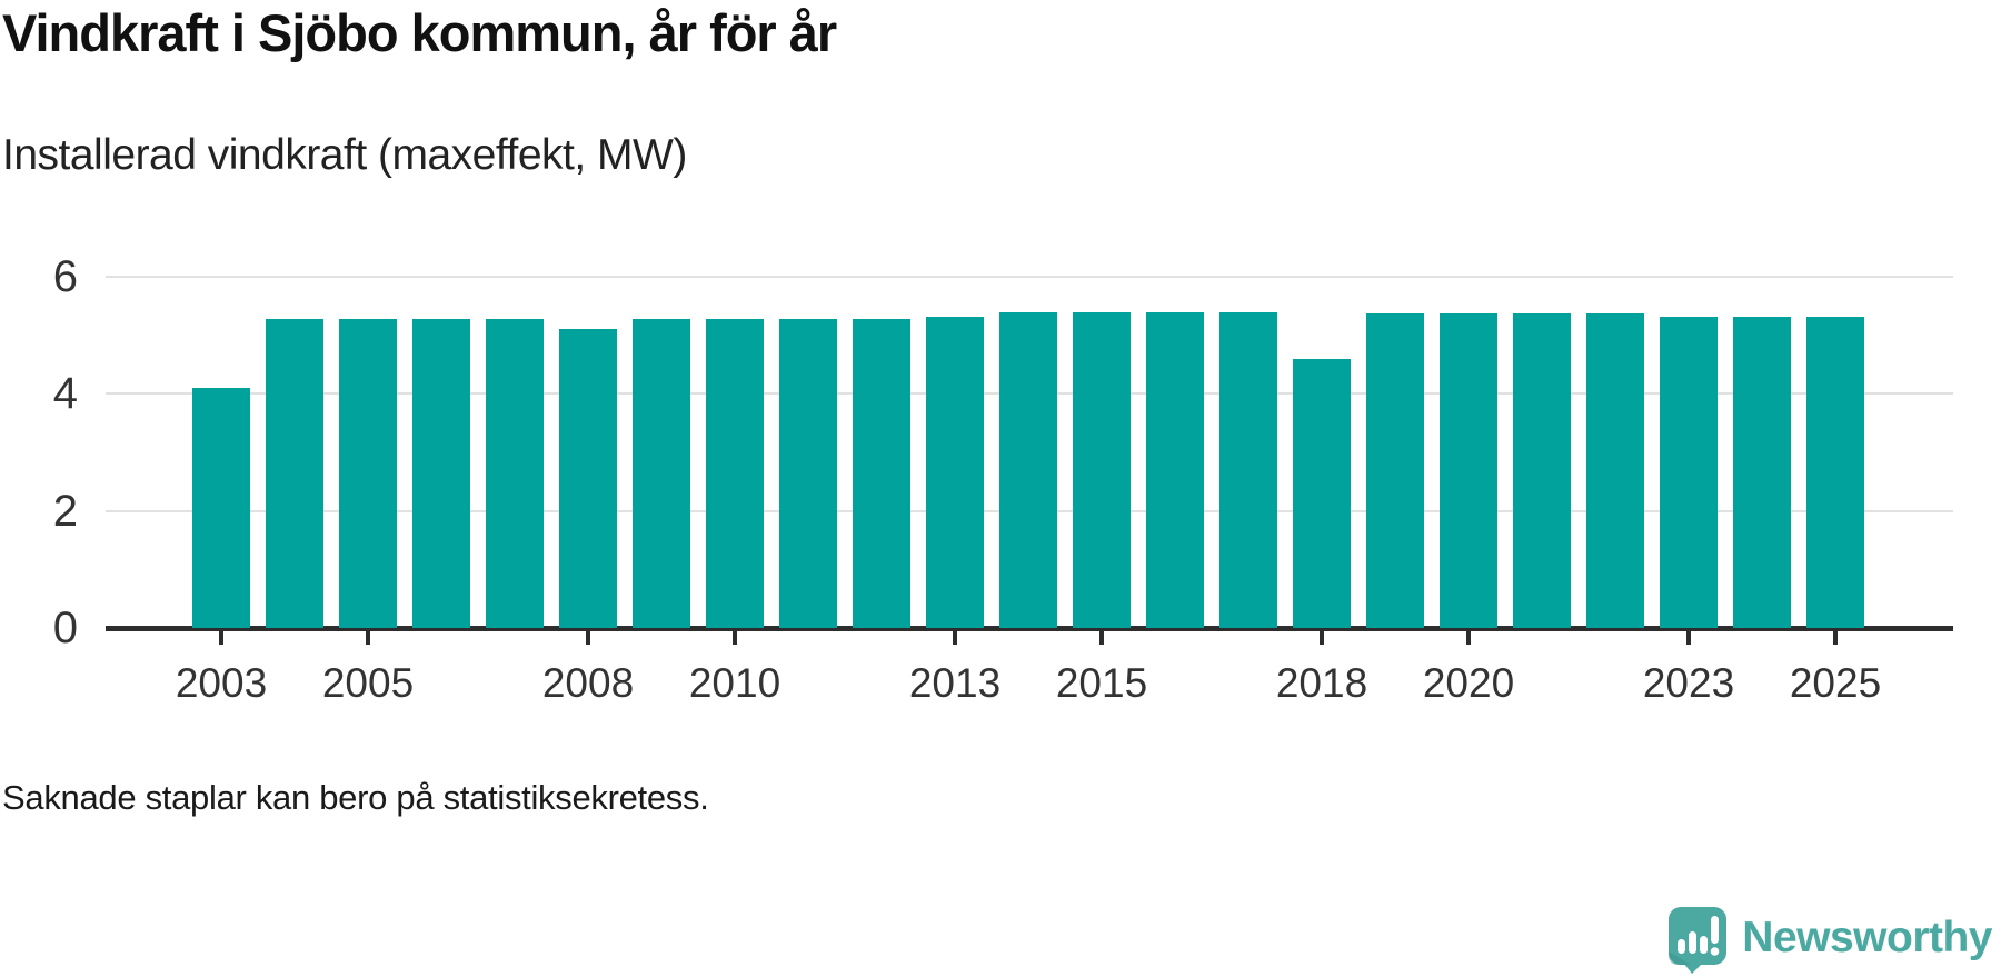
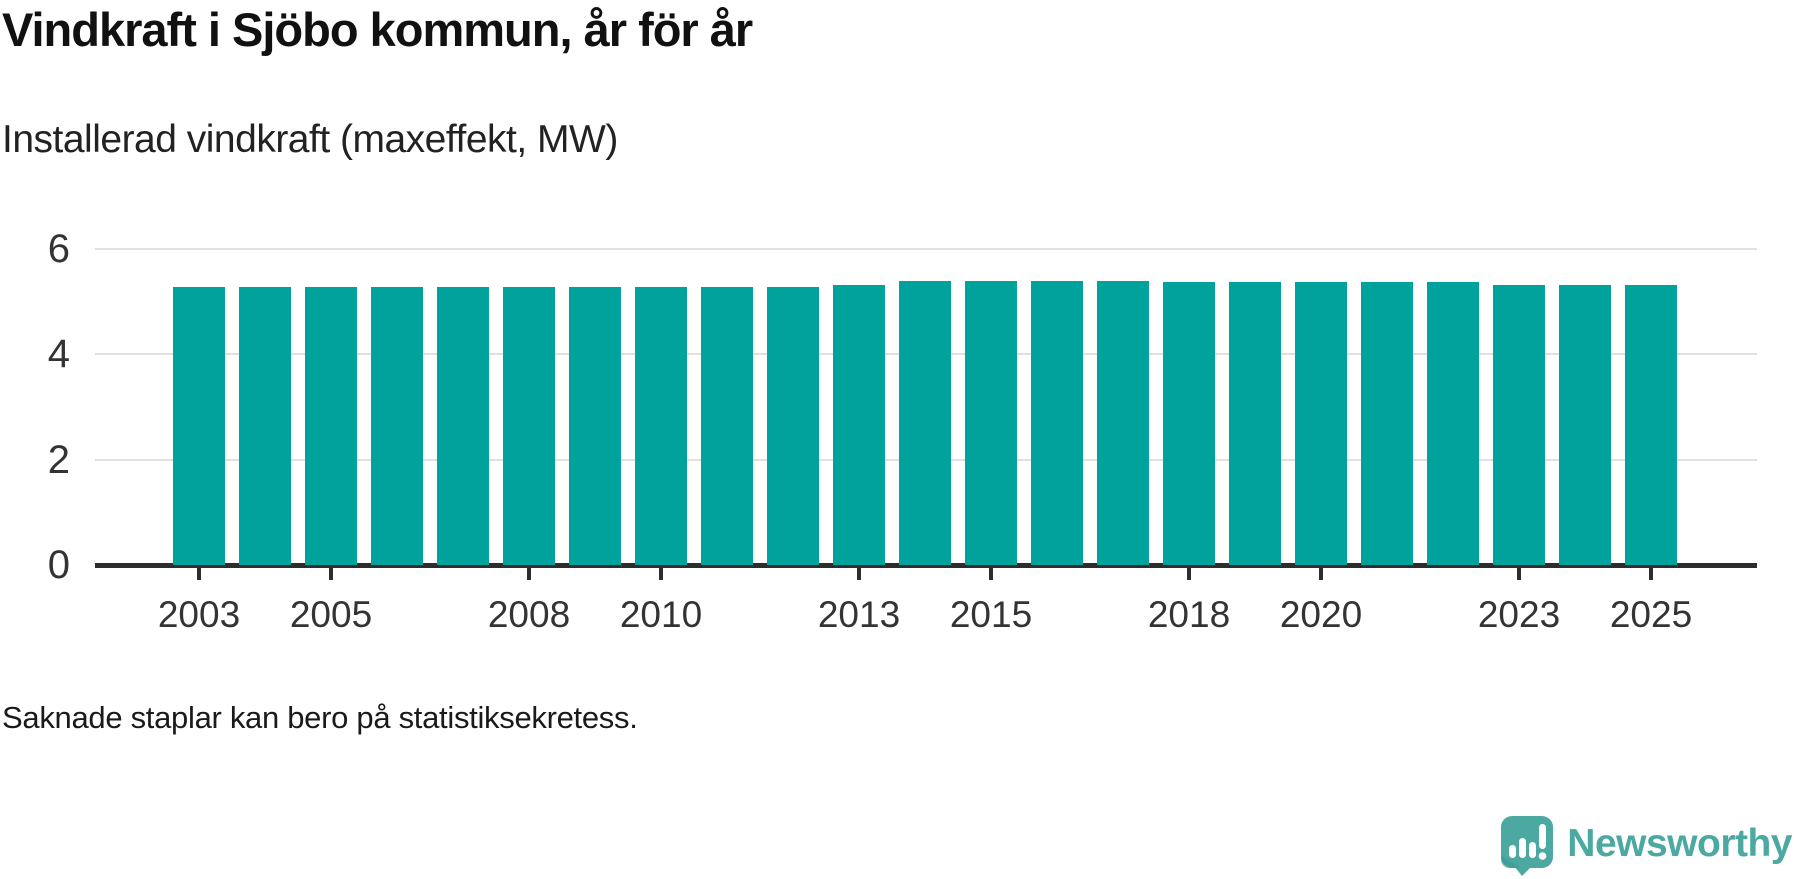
2003: 4.1 -> 5.3
2008: 5.1 -> 5.3
2018: 4.6 -> 5.4
